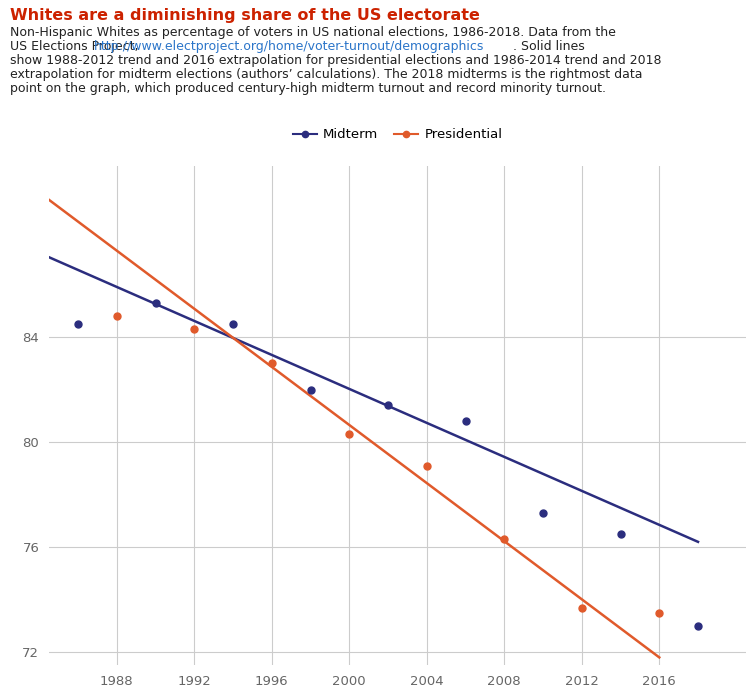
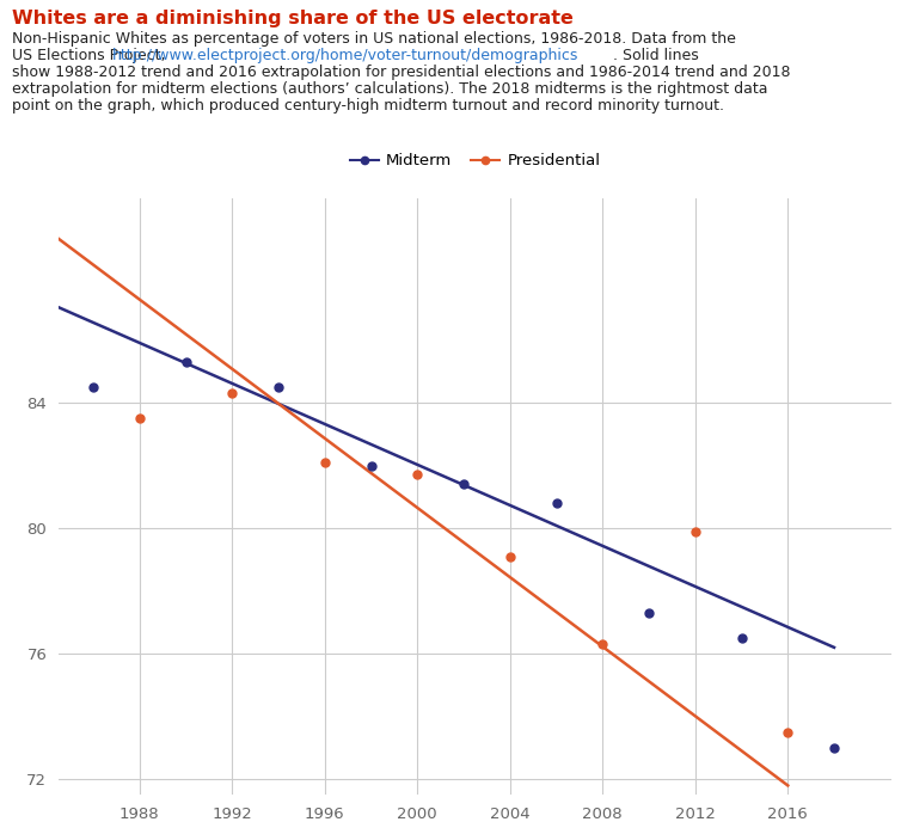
Presidential/1988: 84.8 -> 83.5
Presidential/1996: 83.0 -> 82.1
Presidential/2000: 80.3 -> 81.7
Presidential/2012: 73.7 -> 79.9
